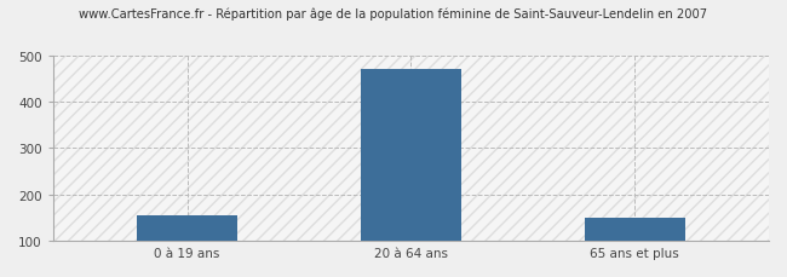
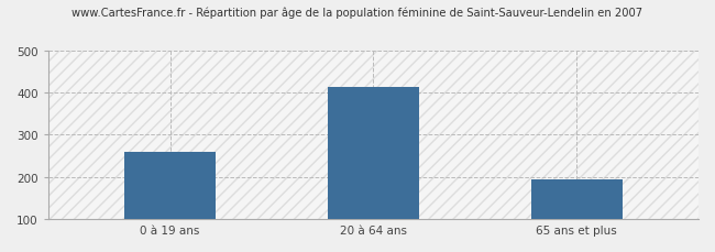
0 à 19 ans: 155 -> 258
20 à 64 ans: 470 -> 413
65 ans et plus: 150 -> 193
